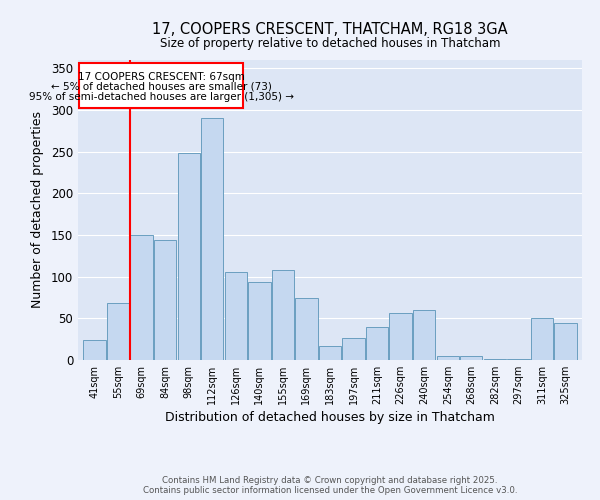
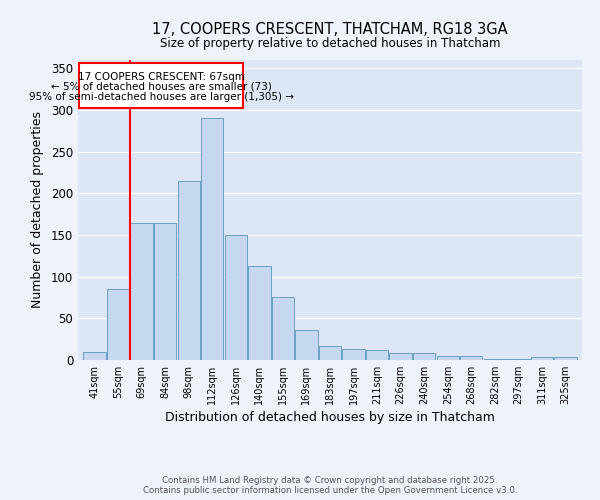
41sqm: 24 -> 10
55sqm: 68 -> 85
69sqm: 150 -> 165
84sqm: 144 -> 165
98sqm: 248 -> 215
126sqm: 106 -> 150
140sqm: 94 -> 113
155sqm: 108 -> 76
169sqm: 74 -> 36
197sqm: 26 -> 13
211sqm: 40 -> 12
226sqm: 56 -> 9
240sqm: 60 -> 8
311sqm: 50 -> 4
325sqm: 44 -> 4
